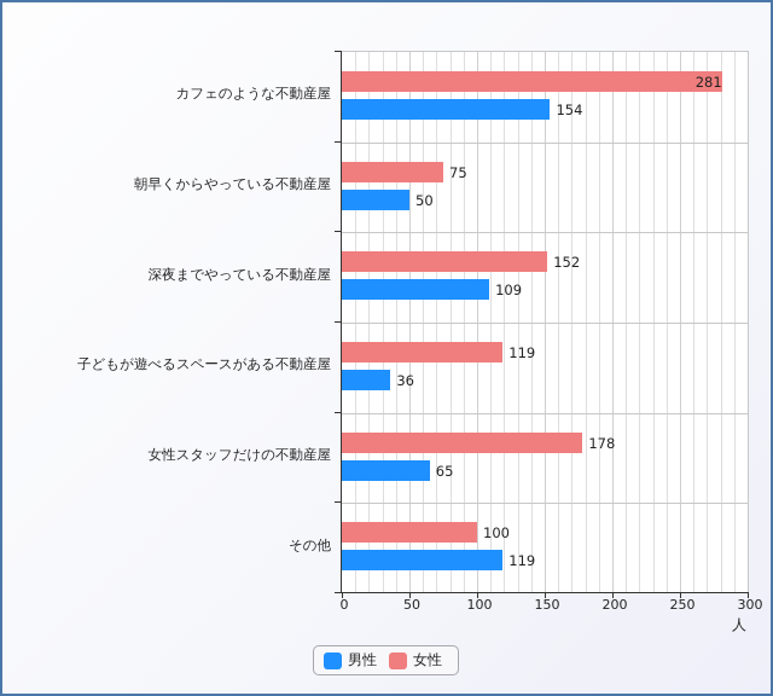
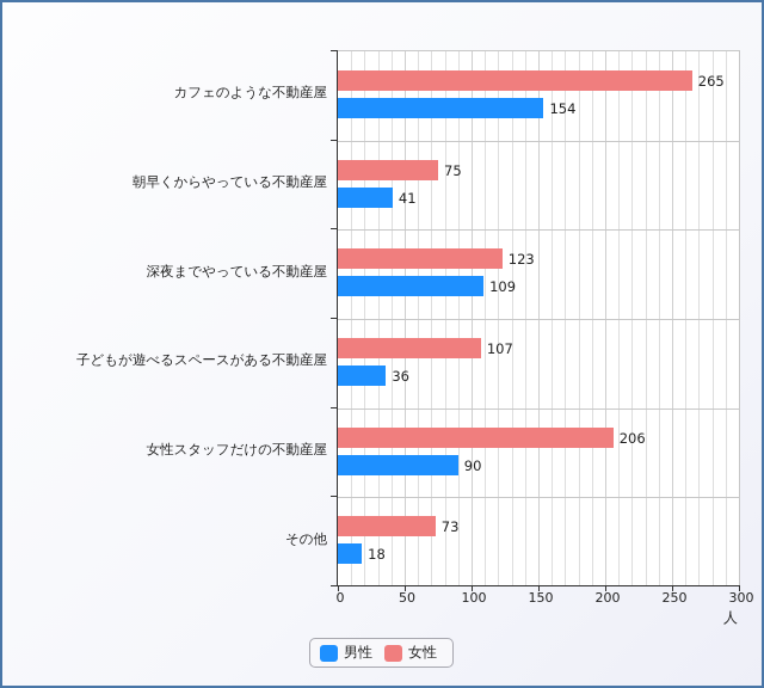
女性/カフェのような不動産屋: 281 -> 265
男性/朝早くからやっている不動産屋: 50 -> 41
女性/深夜までやっている不動産屋: 152 -> 123
女性/子どもが遊べるスペースがある不動産屋: 119 -> 107
男性/女性スタッフだけの不動産屋: 65 -> 90
女性/女性スタッフだけの不動産屋: 178 -> 206
男性/その他: 119 -> 18
女性/その他: 100 -> 73
